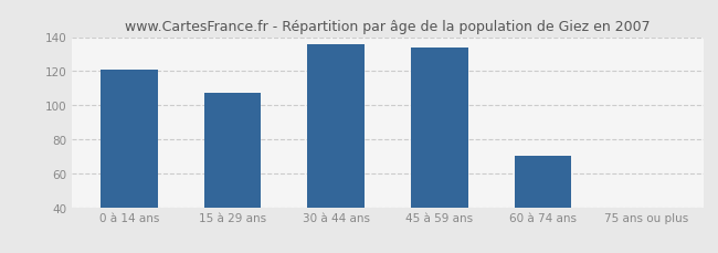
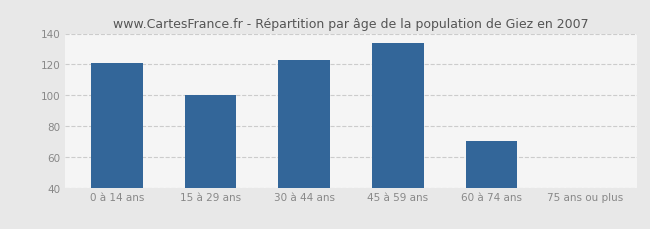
15 à 29 ans: 107 -> 100
30 à 44 ans: 136 -> 123
